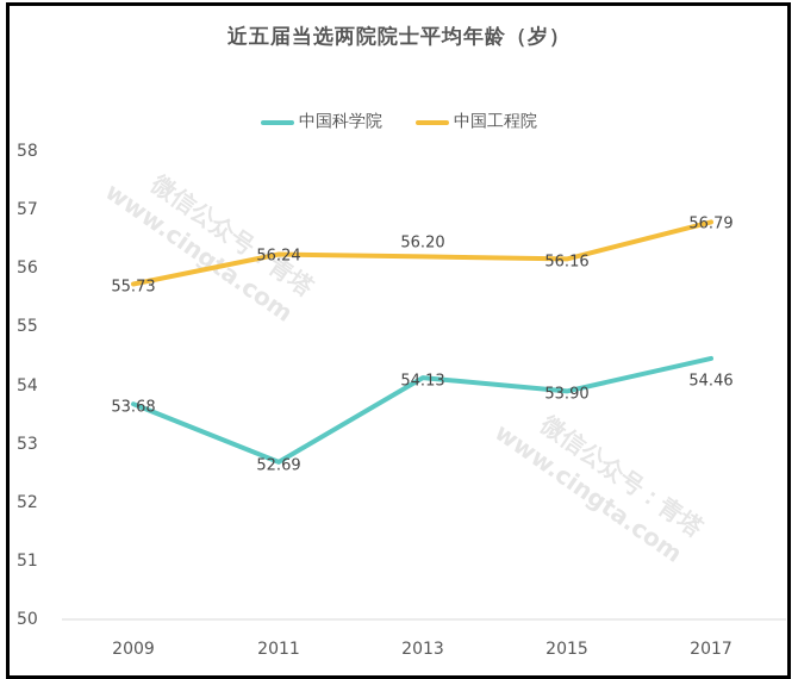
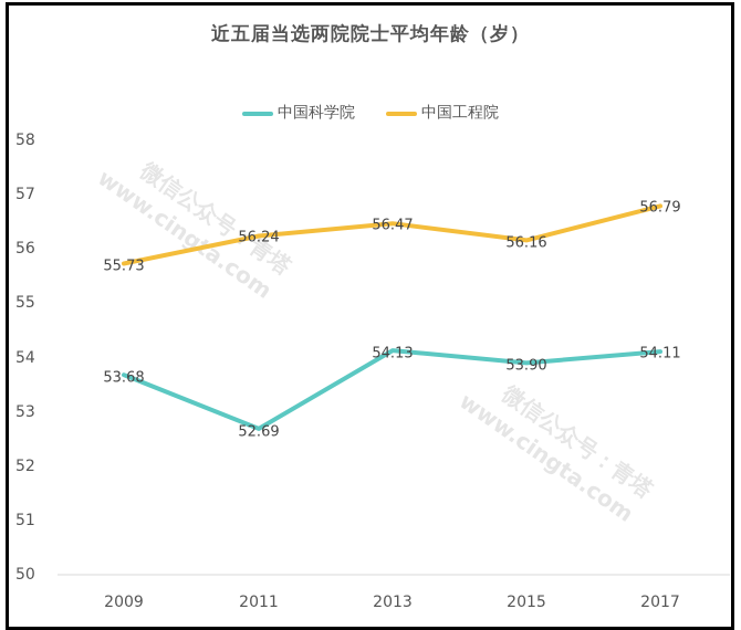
中国工程院/2013: 56.20 -> 56.47
中国科学院/2017: 54.46 -> 54.11
